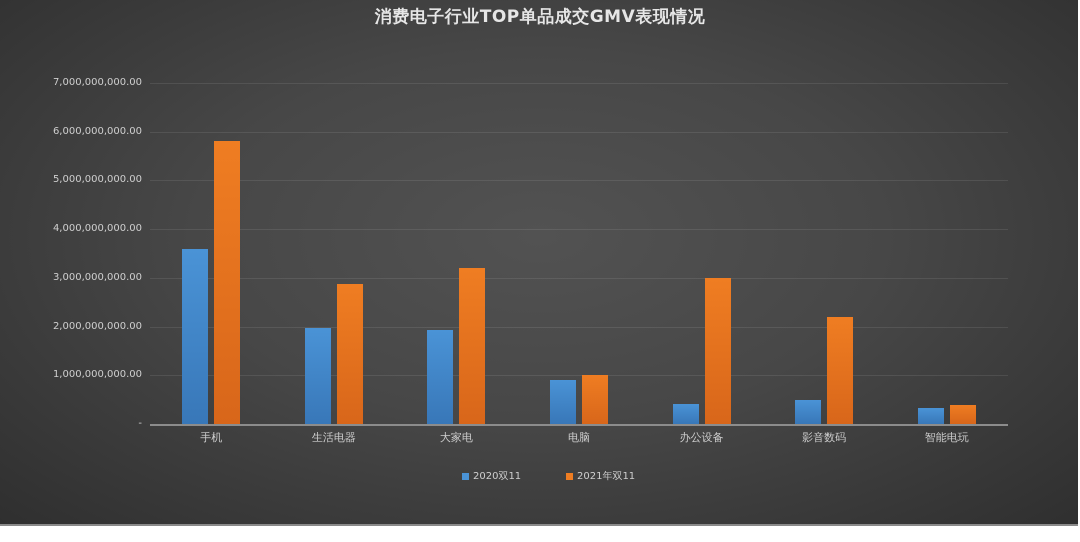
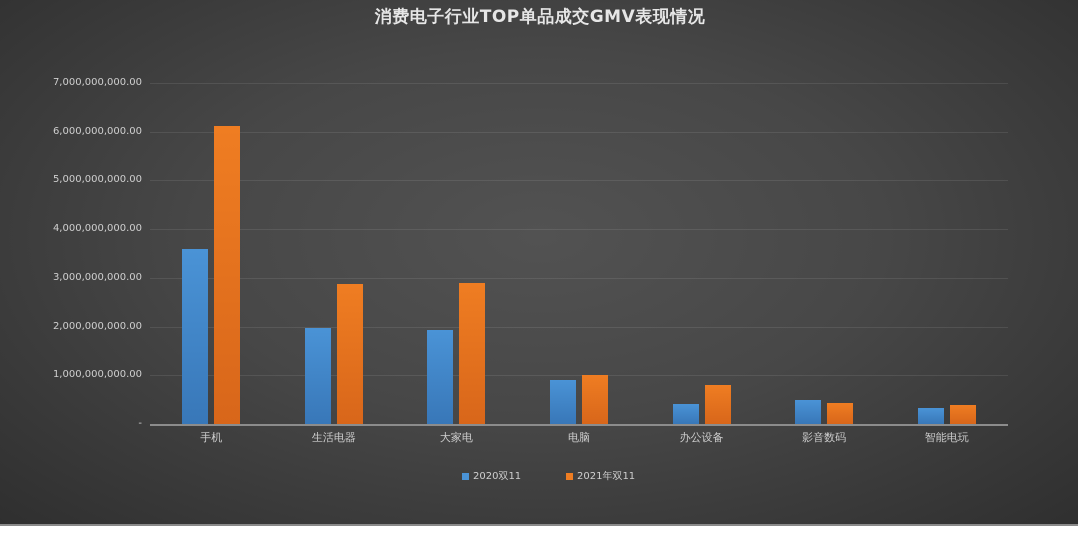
2021年双11/手机: 5800000000 -> 6100000000
2021年双11/大家电: 3200000000 -> 2900000000
2021年双11/办公设备: 3000000000 -> 800000000
2021年双11/影音数码: 2200000000 -> 400000000
